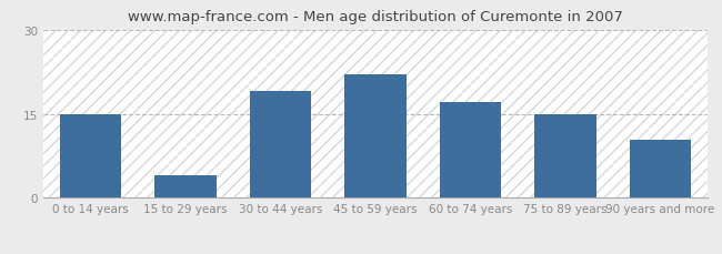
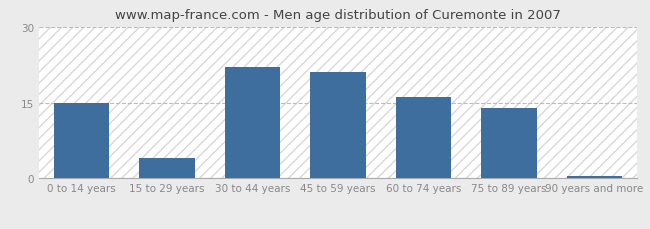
30 to 44 years: 19.0 -> 22.0
45 to 59 years: 22.0 -> 21.0
60 to 74 years: 17.0 -> 16.0
75 to 89 years: 15.0 -> 14.0
90 years and more: 10.4 -> 0.4
